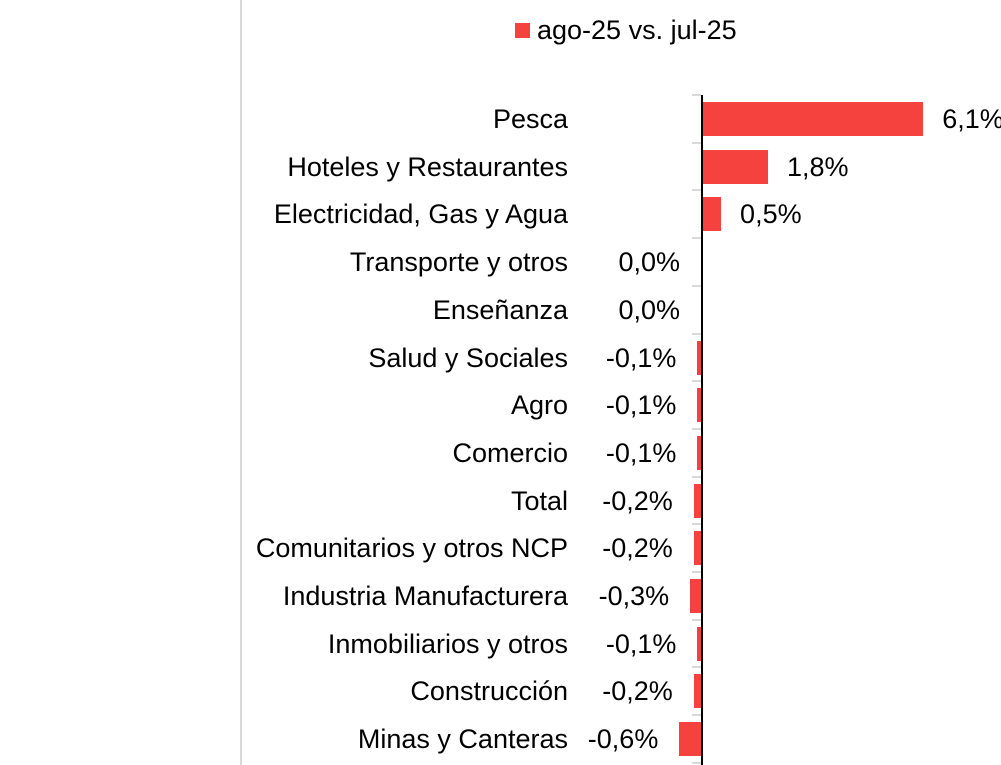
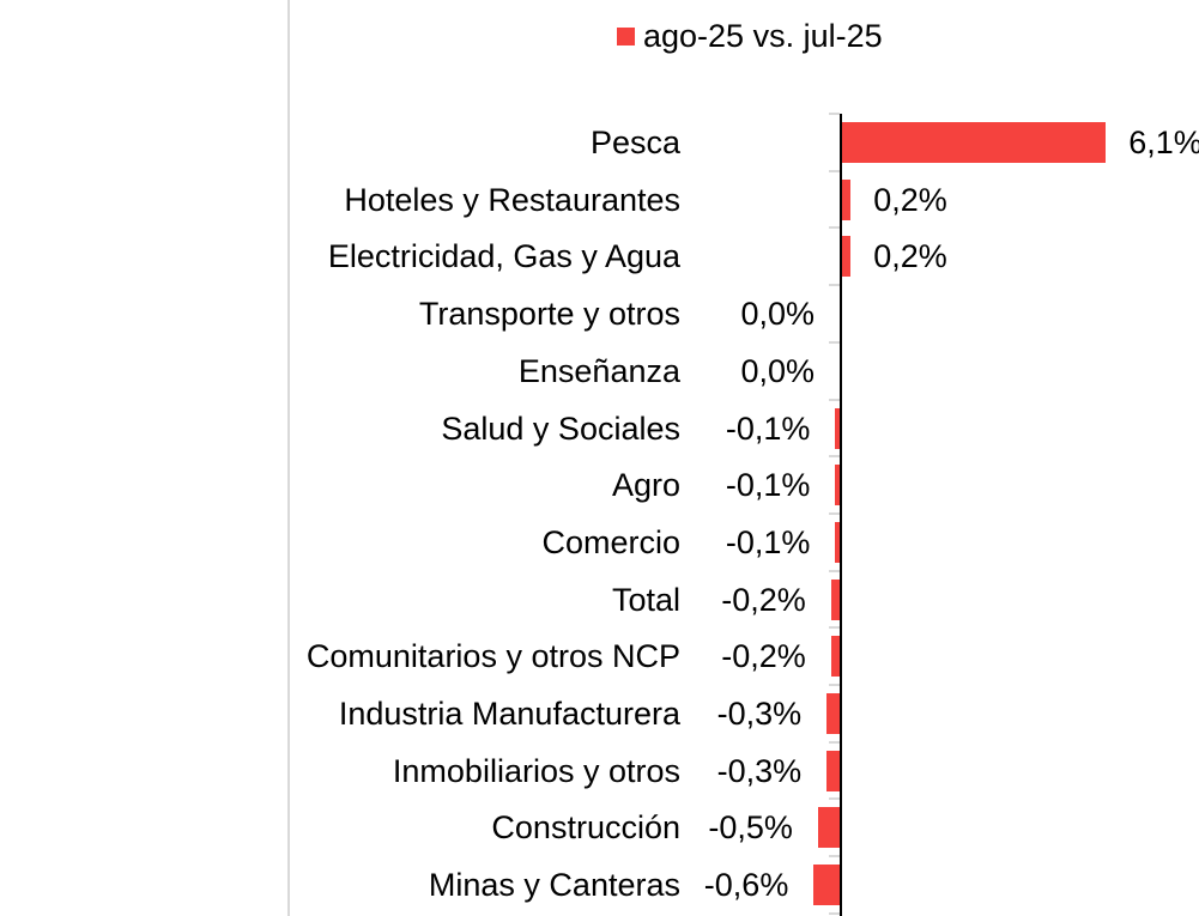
Hoteles y Restaurantes: 1,8% -> 0,2%
Electricidad, Gas y Agua: 0,5% -> 0,2%
Inmobiliarios y otros: -0,1% -> -0,3%
Construcción: -0,2% -> -0,5%
